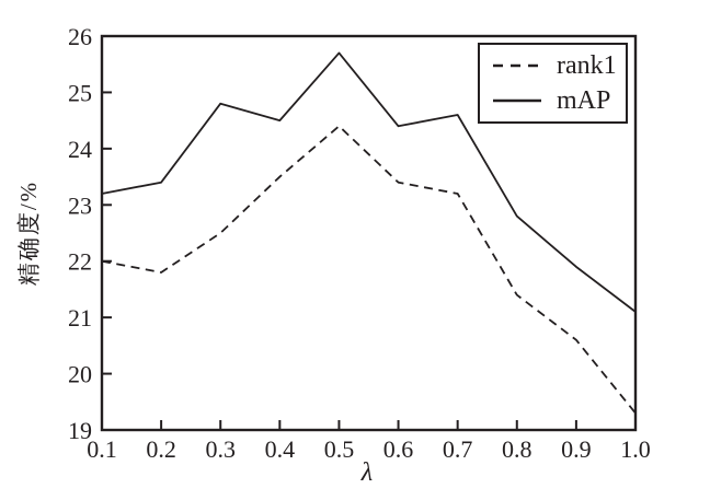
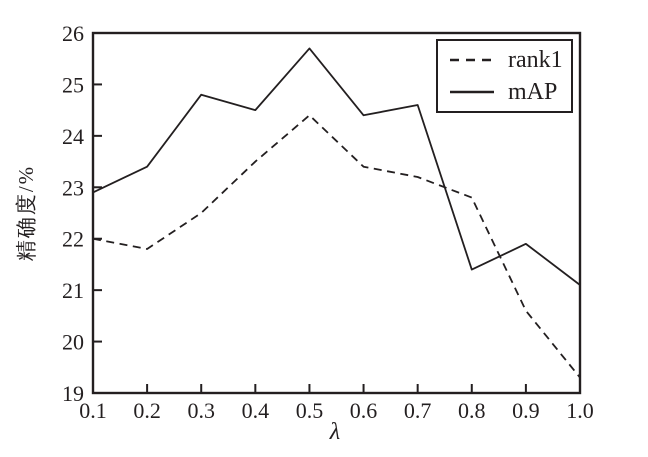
mAP/0.1: 23.2 -> 22.9
rank1/0.8: 21.4 -> 22.8
mAP/0.8: 22.8 -> 21.4
